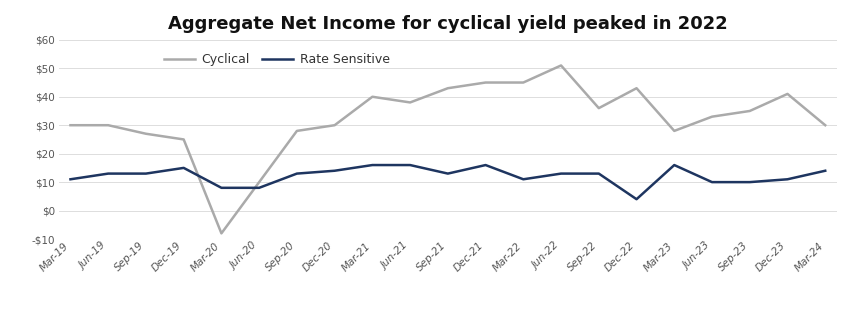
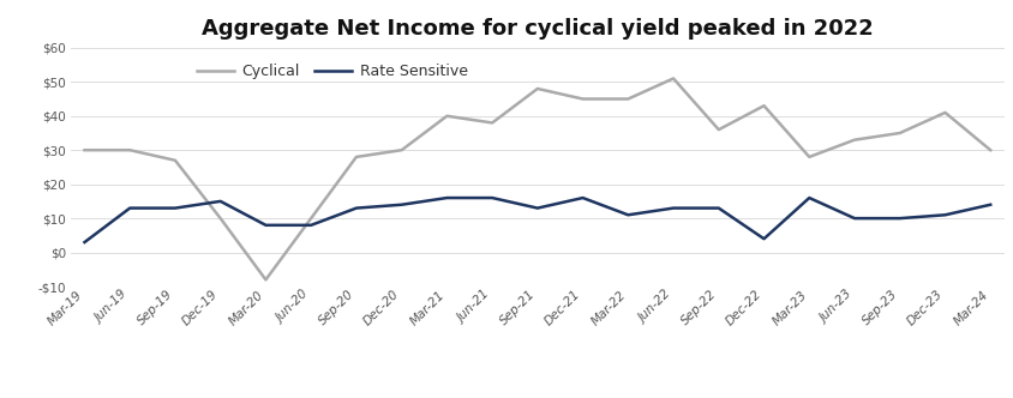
Rate Sensitive/Mar-19: $11 -> $3
Cyclical/Dec-19: $25 -> $10
Cyclical/Sep-21: $43 -> $48
